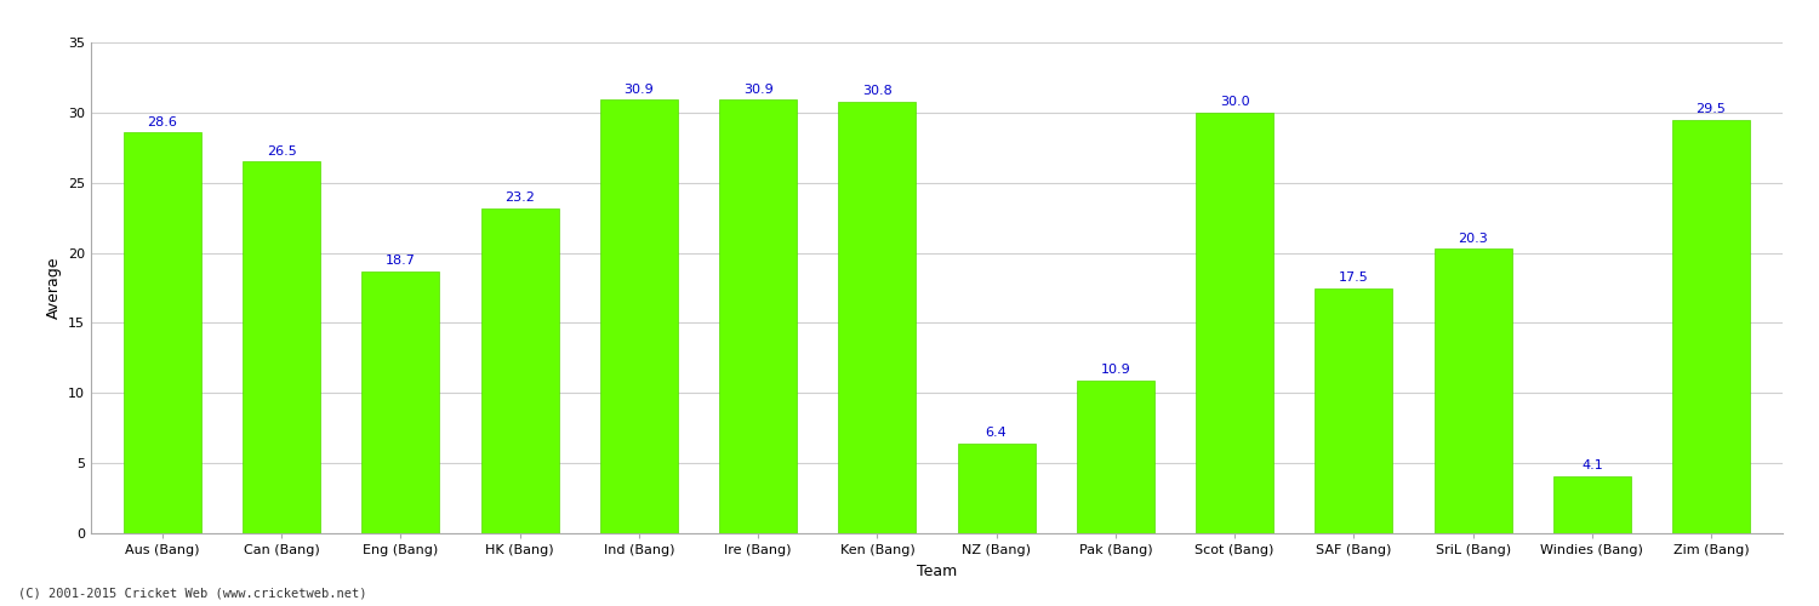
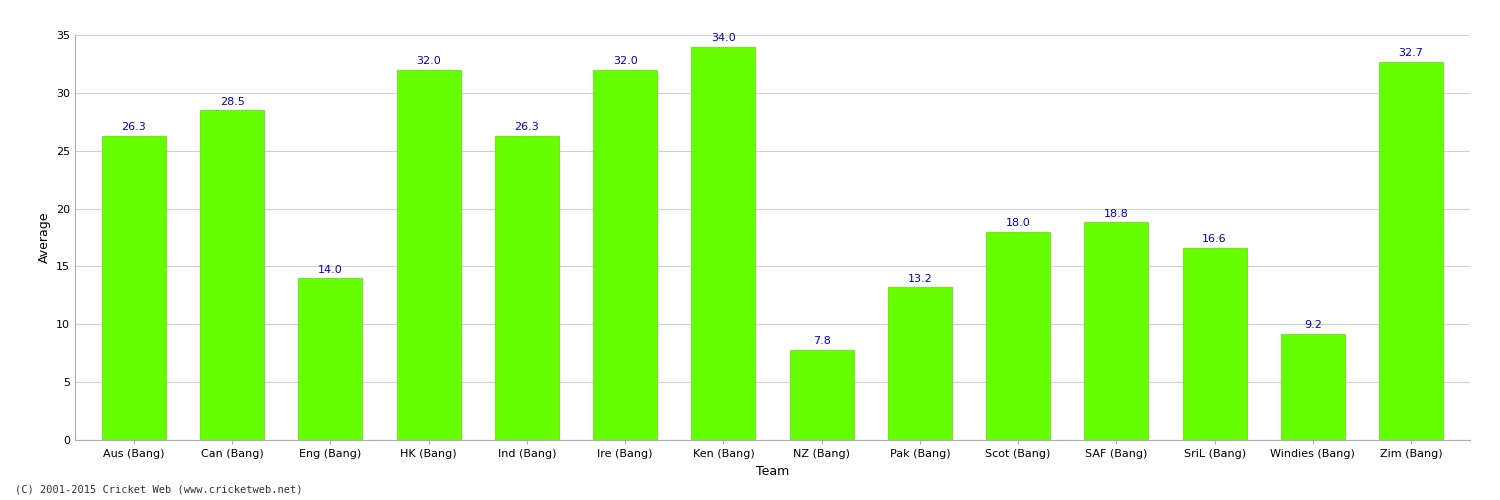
Aus (Bang): 28.6 -> 26.3
Can (Bang): 26.5 -> 28.5
Eng (Bang): 18.7 -> 14.0
HK (Bang): 23.2 -> 32.0
Ind (Bang): 30.9 -> 26.3
Ire (Bang): 30.9 -> 32.0
Ken (Bang): 30.8 -> 34.0
NZ (Bang): 6.4 -> 7.8
Pak (Bang): 10.9 -> 13.2
Scot (Bang): 30.0 -> 18.0
SAF (Bang): 17.5 -> 18.8
SriL (Bang): 20.3 -> 16.6
Windies (Bang): 4.1 -> 9.2
Zim (Bang): 29.5 -> 32.7
